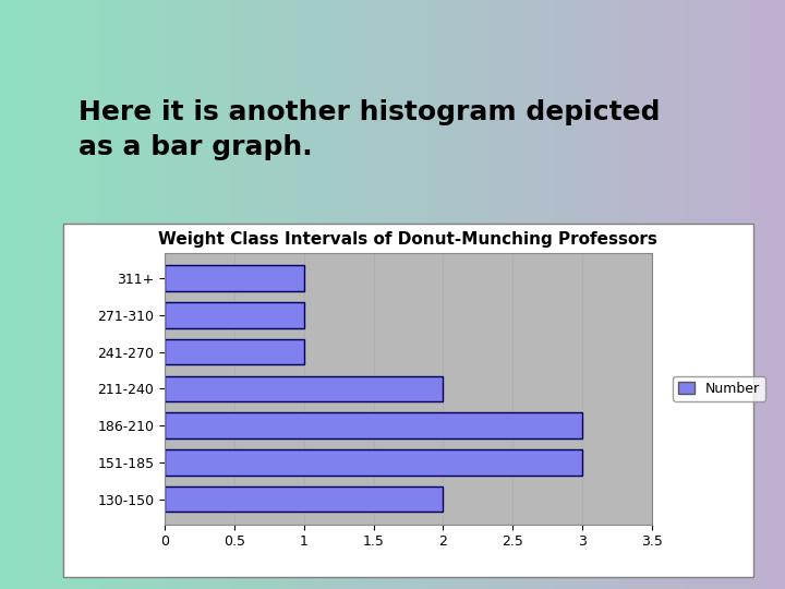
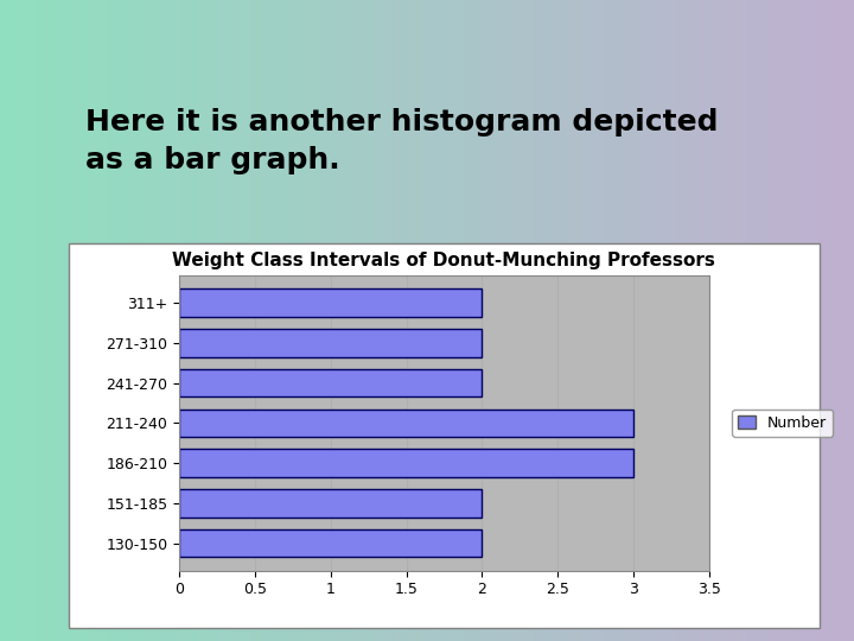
311+: 1 -> 2
271-310: 1 -> 2
241-270: 1 -> 2
211-240: 2 -> 3
151-185: 3 -> 2
